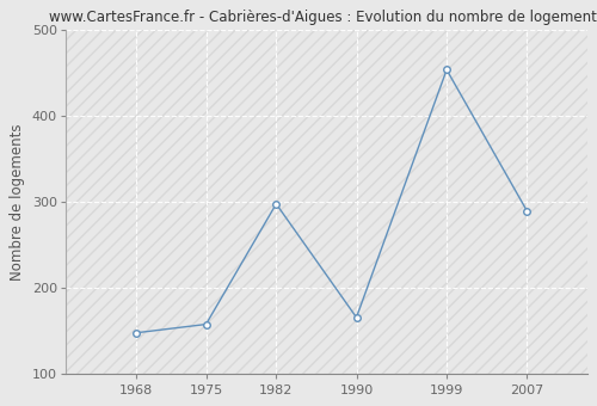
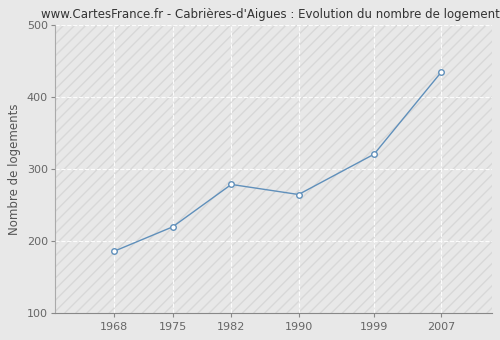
1968: 148 -> 186
1975: 158 -> 220
1982: 298 -> 279
1990: 166 -> 265
1999: 454 -> 321
2007: 290 -> 435
